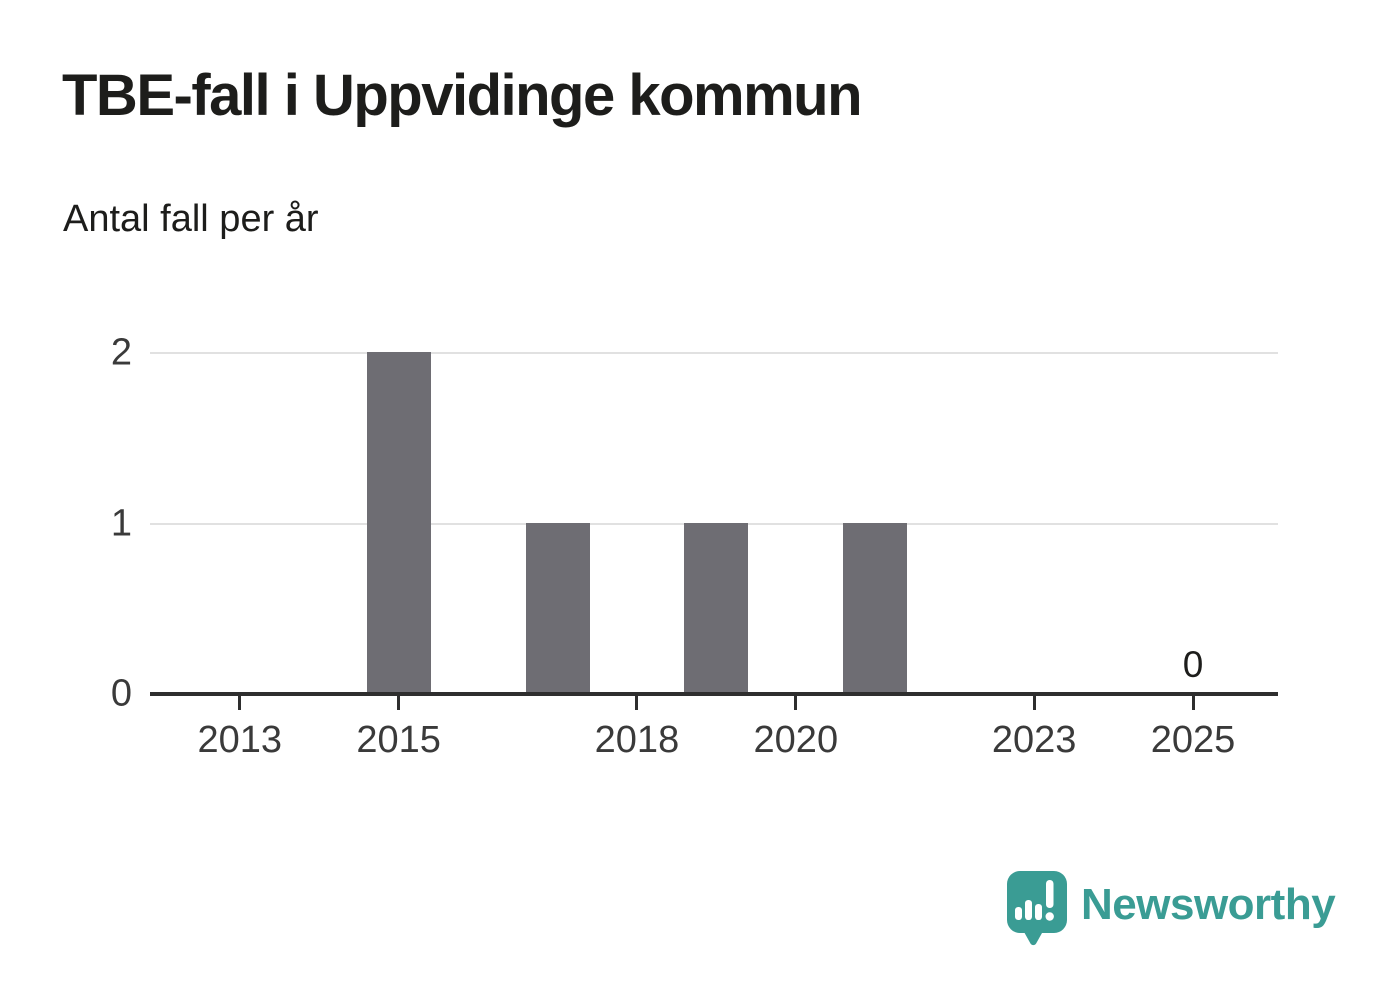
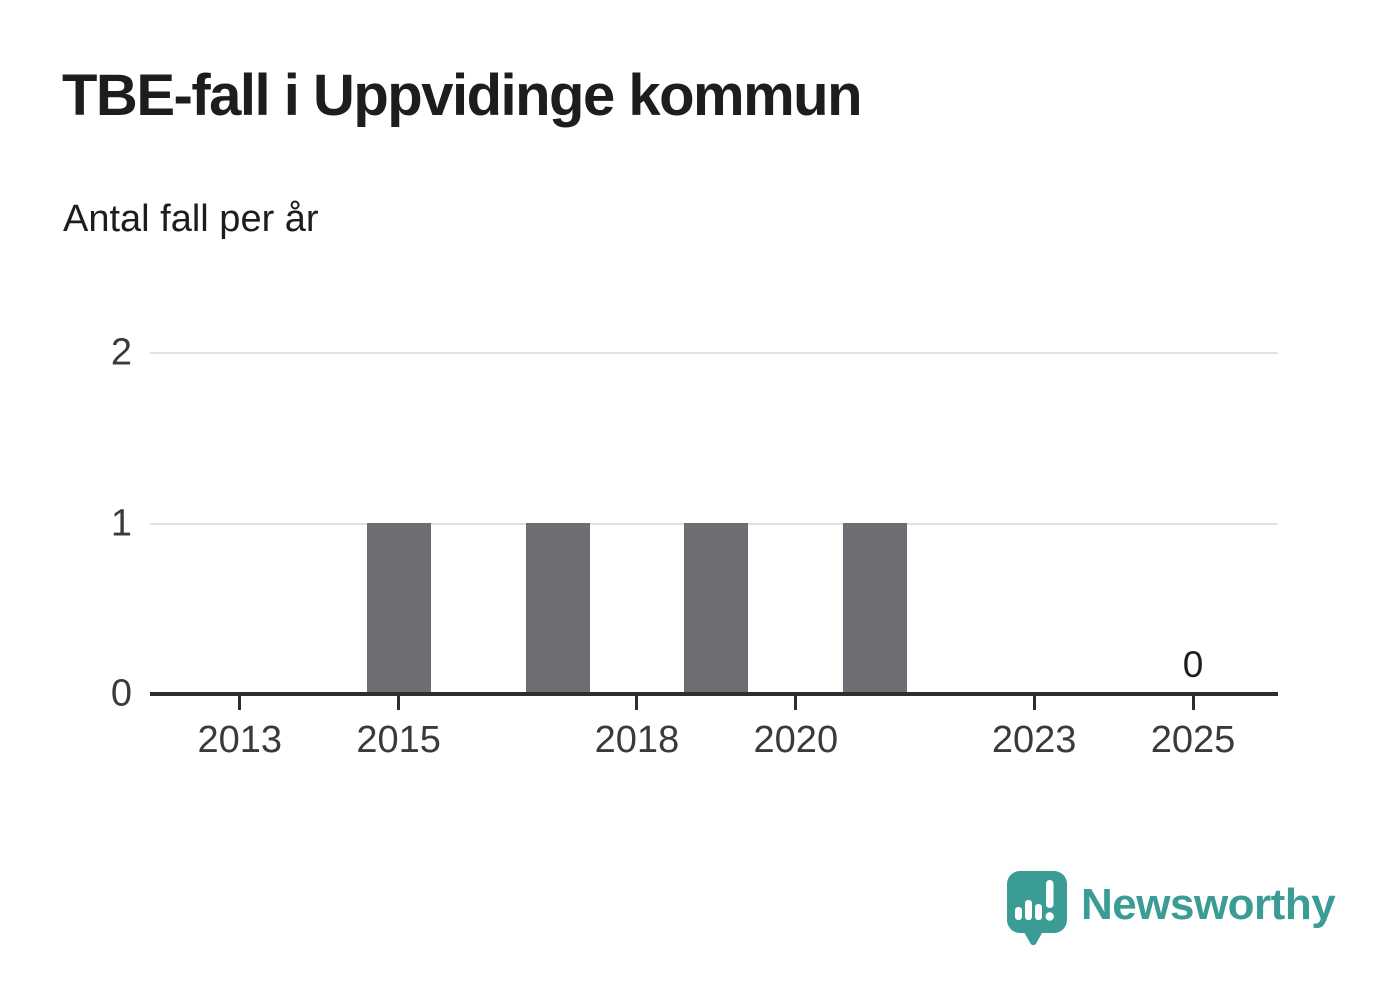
2015: 2 -> 1
